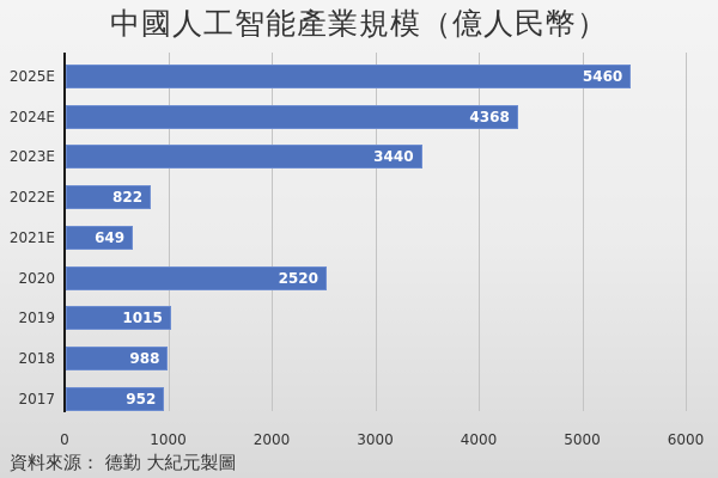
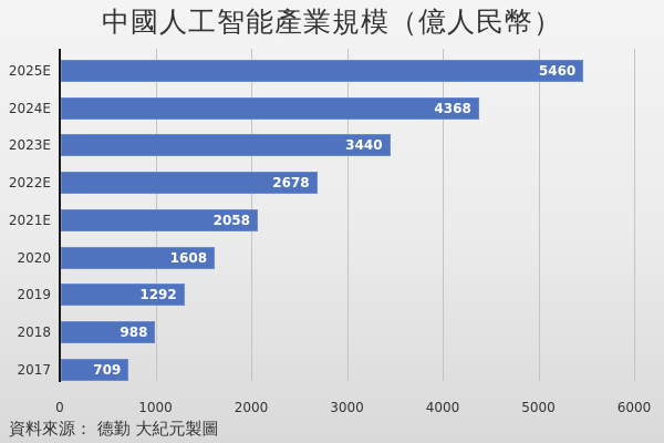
2022E: 822 -> 2678
2021E: 649 -> 2058
2020: 2520 -> 1608
2019: 1015 -> 1292
2017: 952 -> 709
